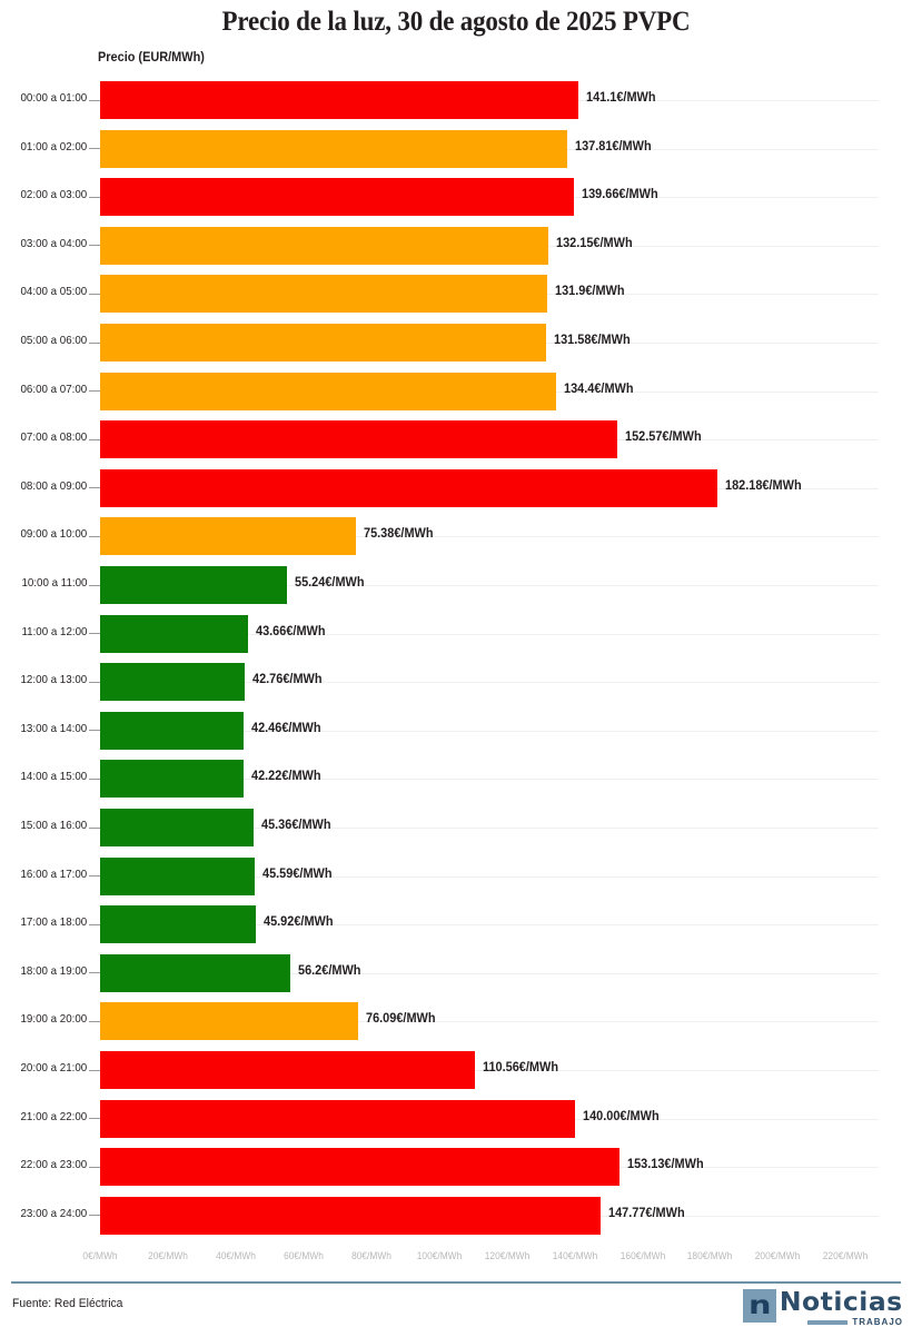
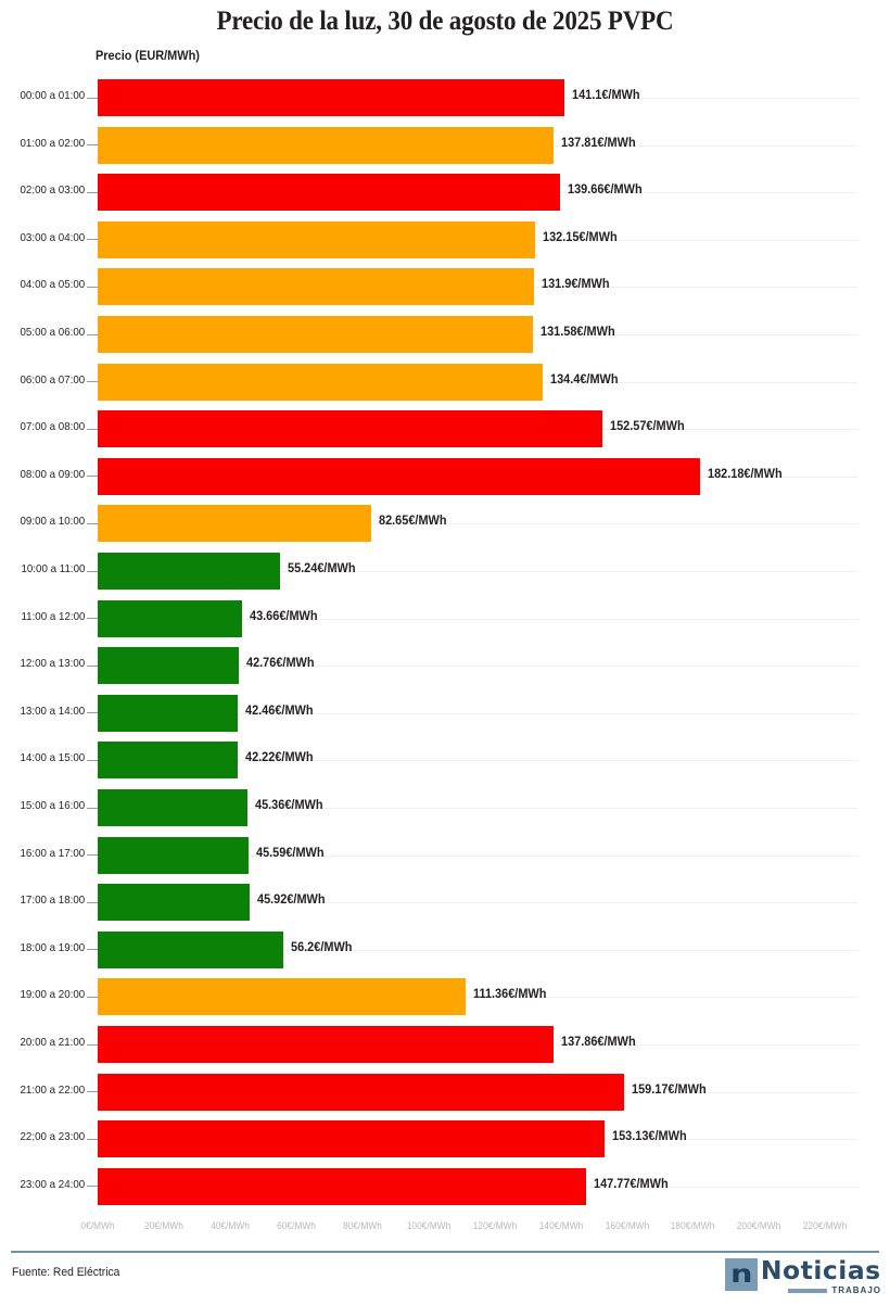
09:00 a 10:00: 75.38 -> 82.65
19:00 a 20:00: 76.09 -> 111.36
20:00 a 21:00: 110.56 -> 137.86
21:00 a 22:00: 140.00 -> 159.17
